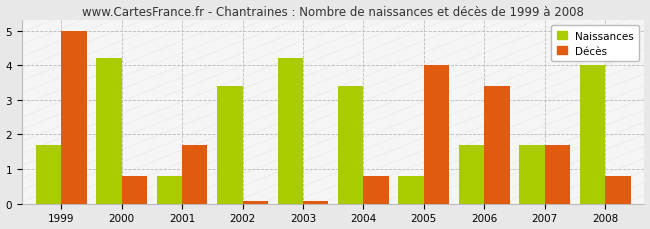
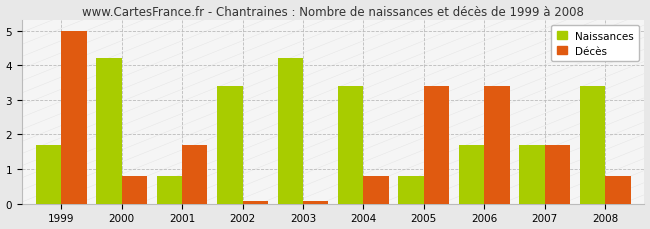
Décès/2005: 4.00 -> 3.40
Naissances/2008: 4.0 -> 3.4
